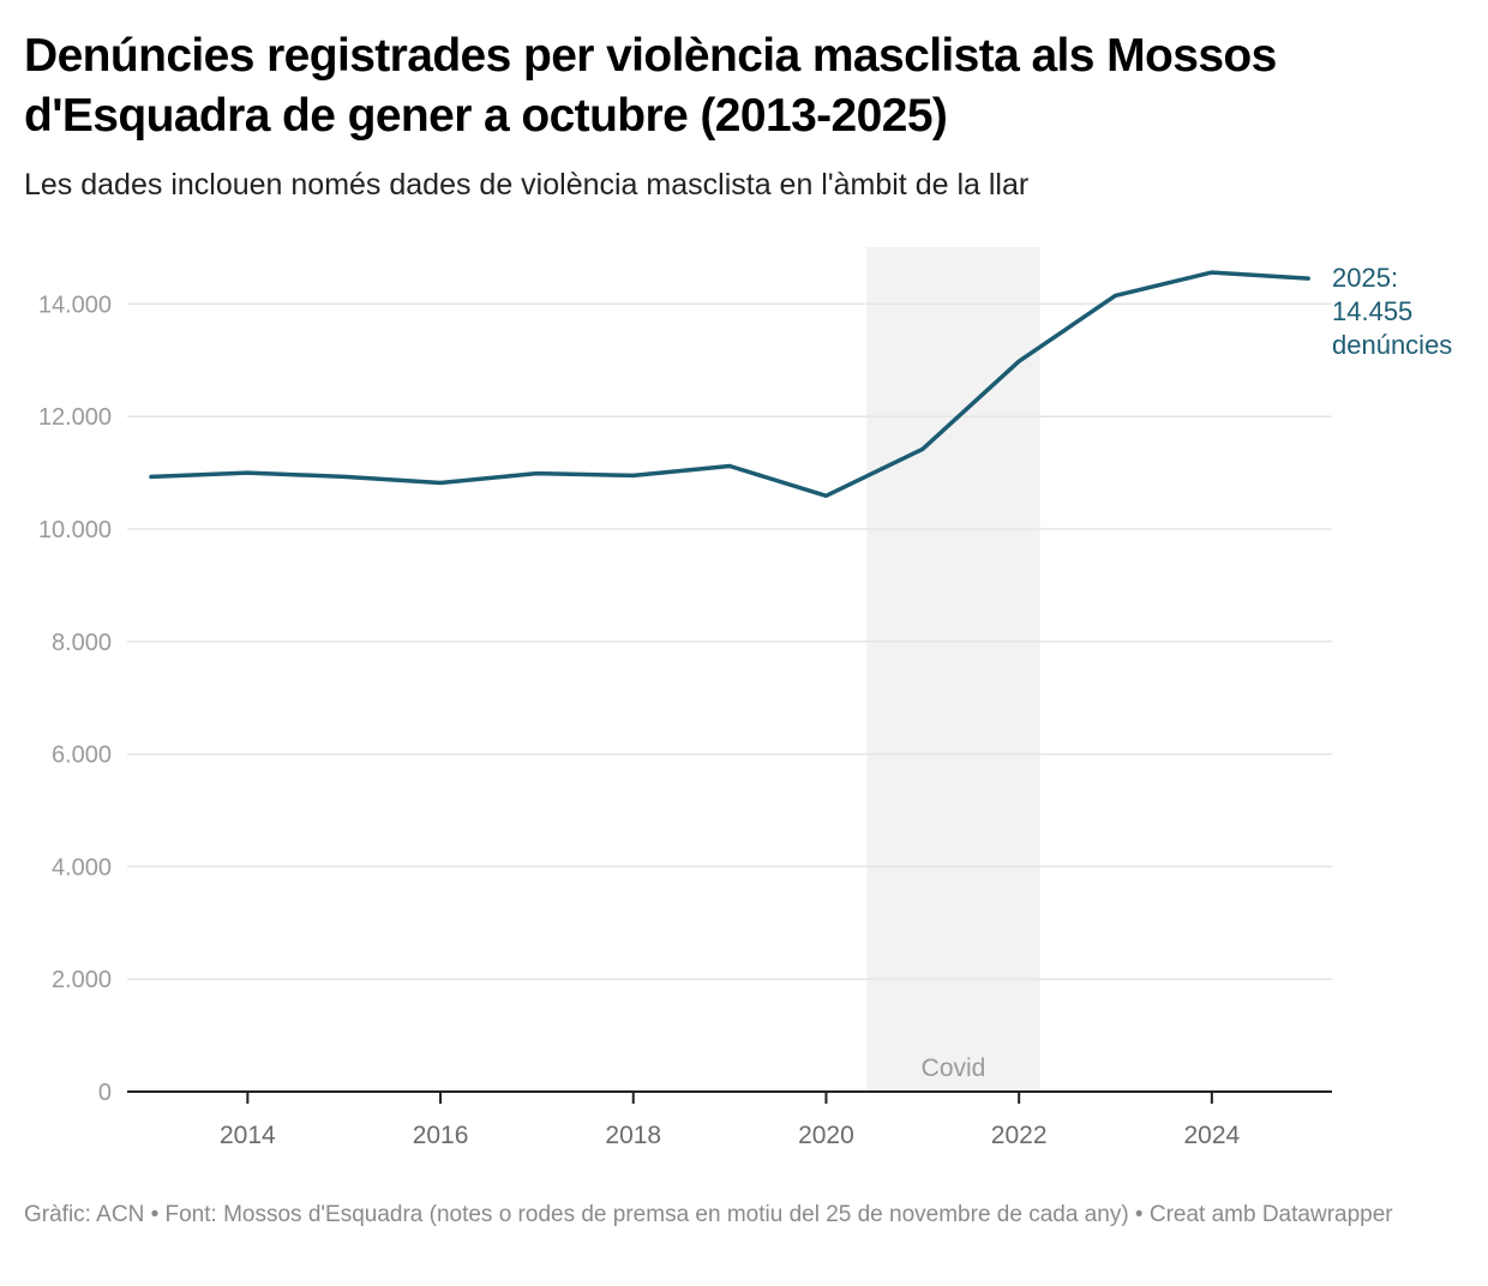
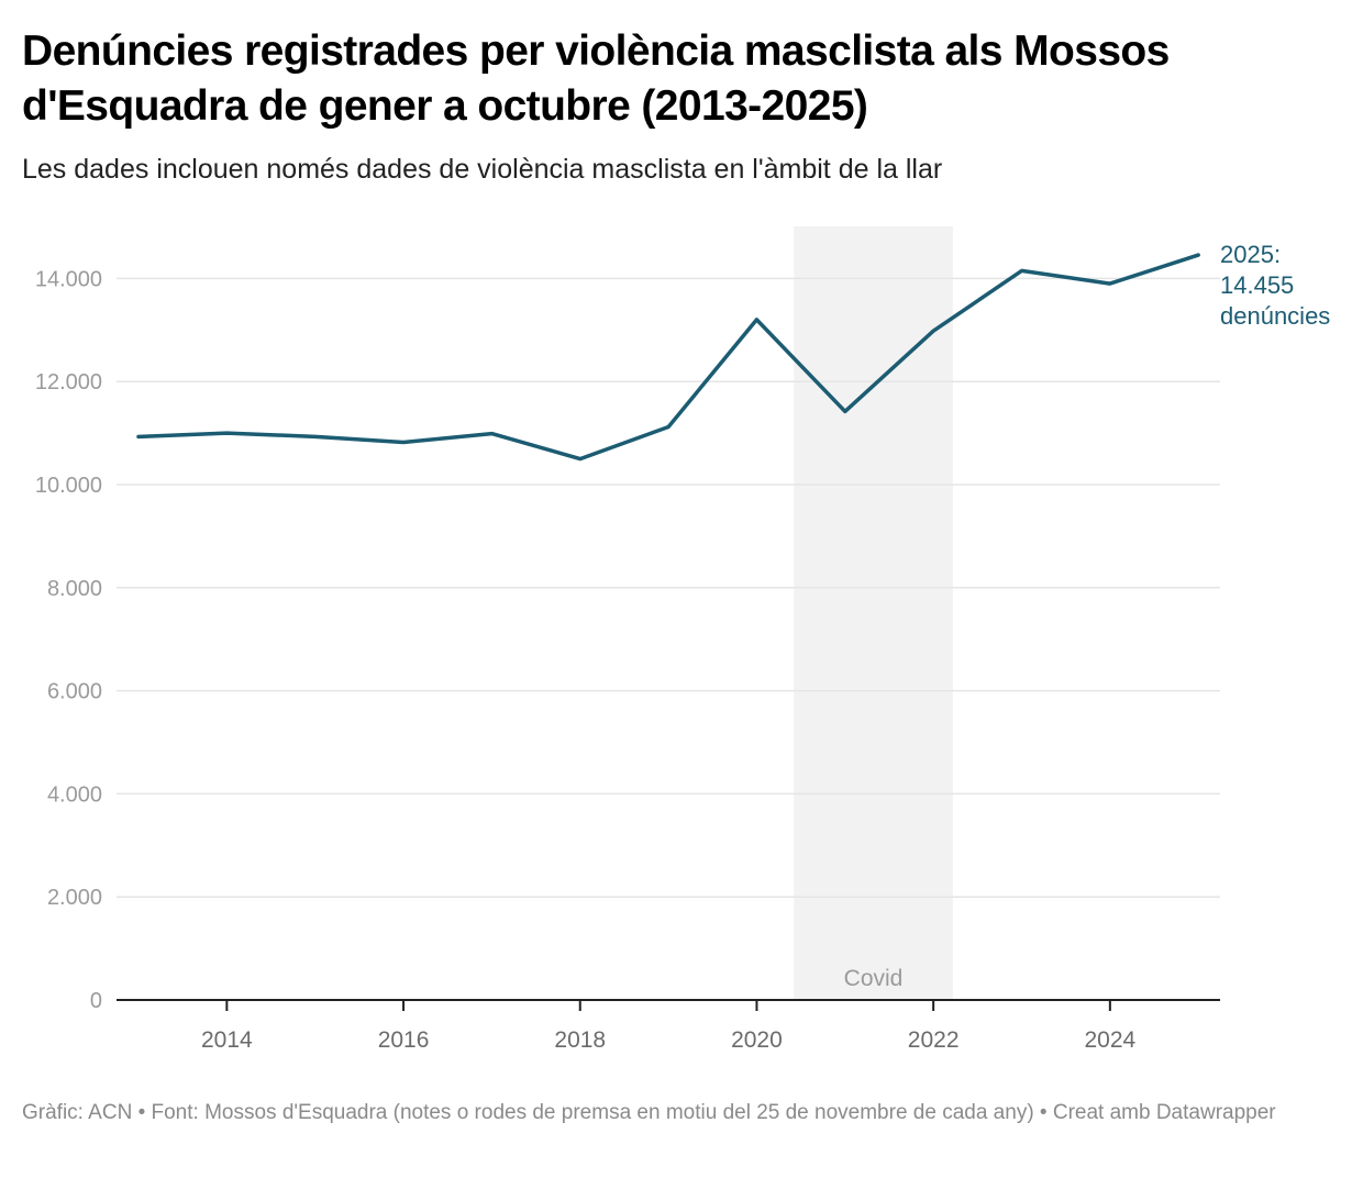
2018: 11000 -> 10500
2020: 10600 -> 13200
2024: 14600 -> 13900
